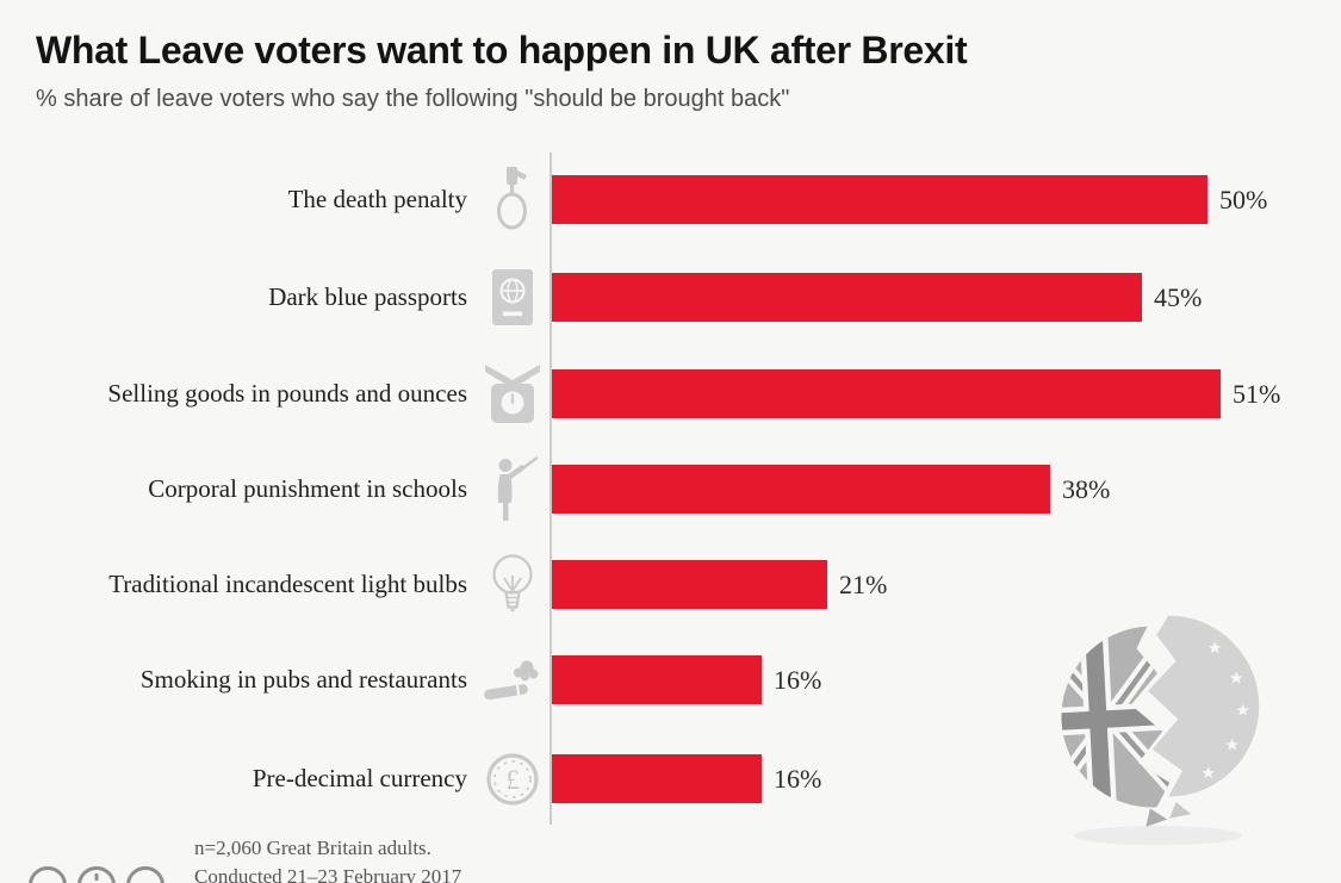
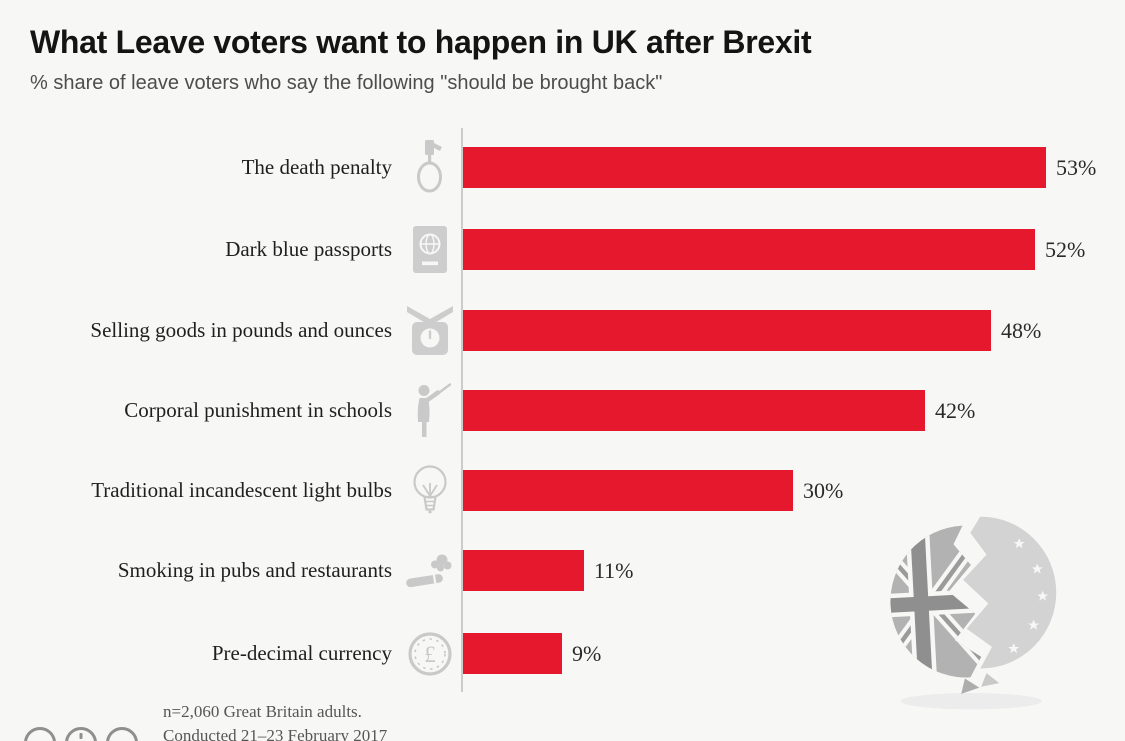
The death penalty: 50% -> 53%
Dark blue passports: 45% -> 52%
Selling goods in pounds and ounces: 51% -> 48%
Corporal punishment in schools: 38% -> 42%
Traditional incandescent light bulbs: 21% -> 30%
Smoking in pubs and restaurants: 16% -> 11%
Pre-decimal currency: 16% -> 9%
